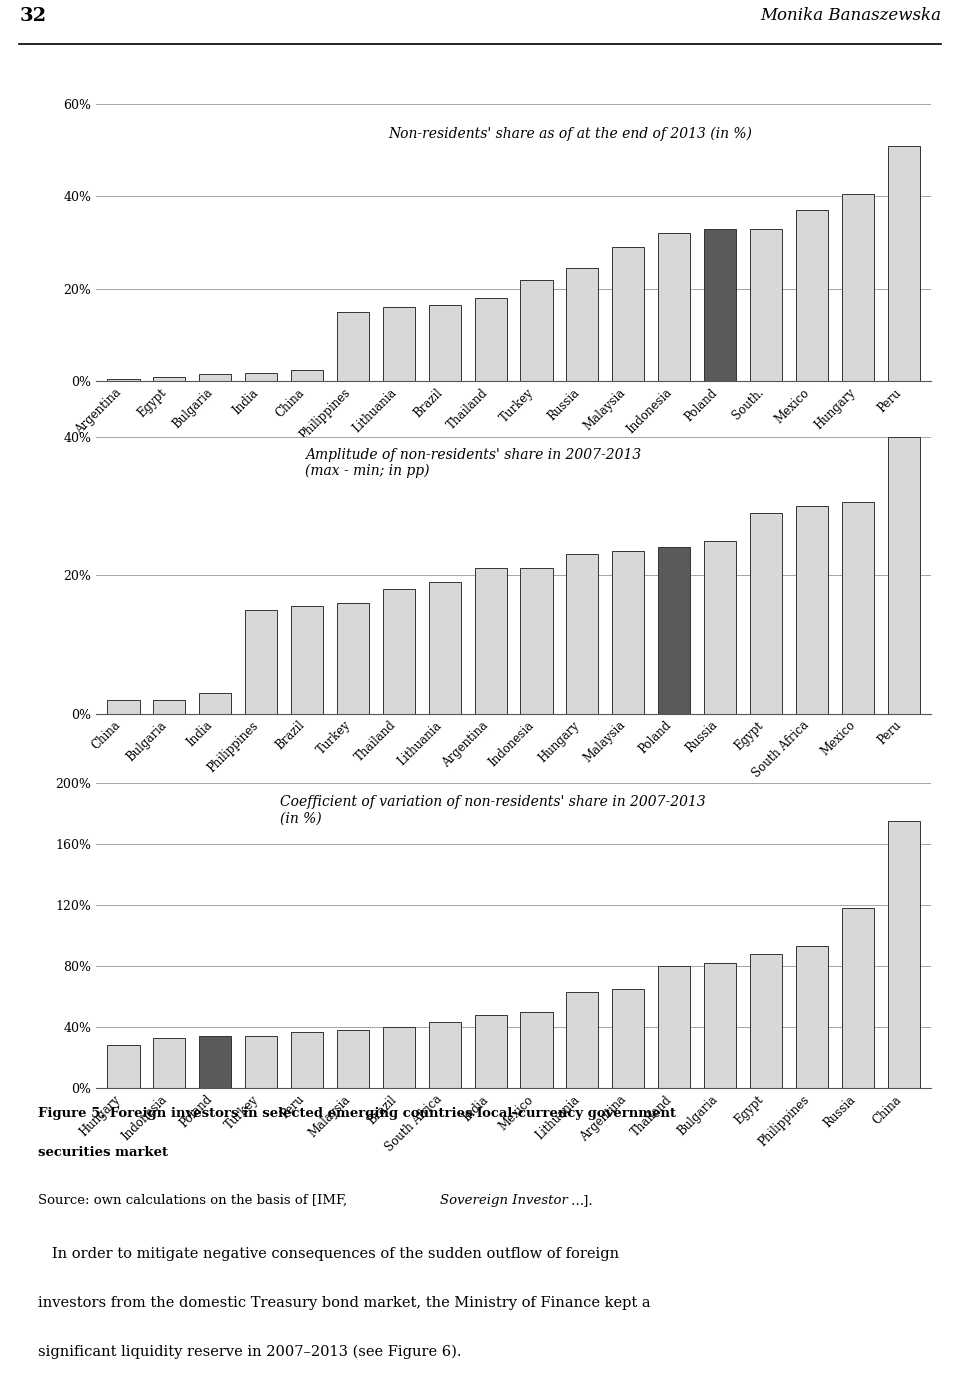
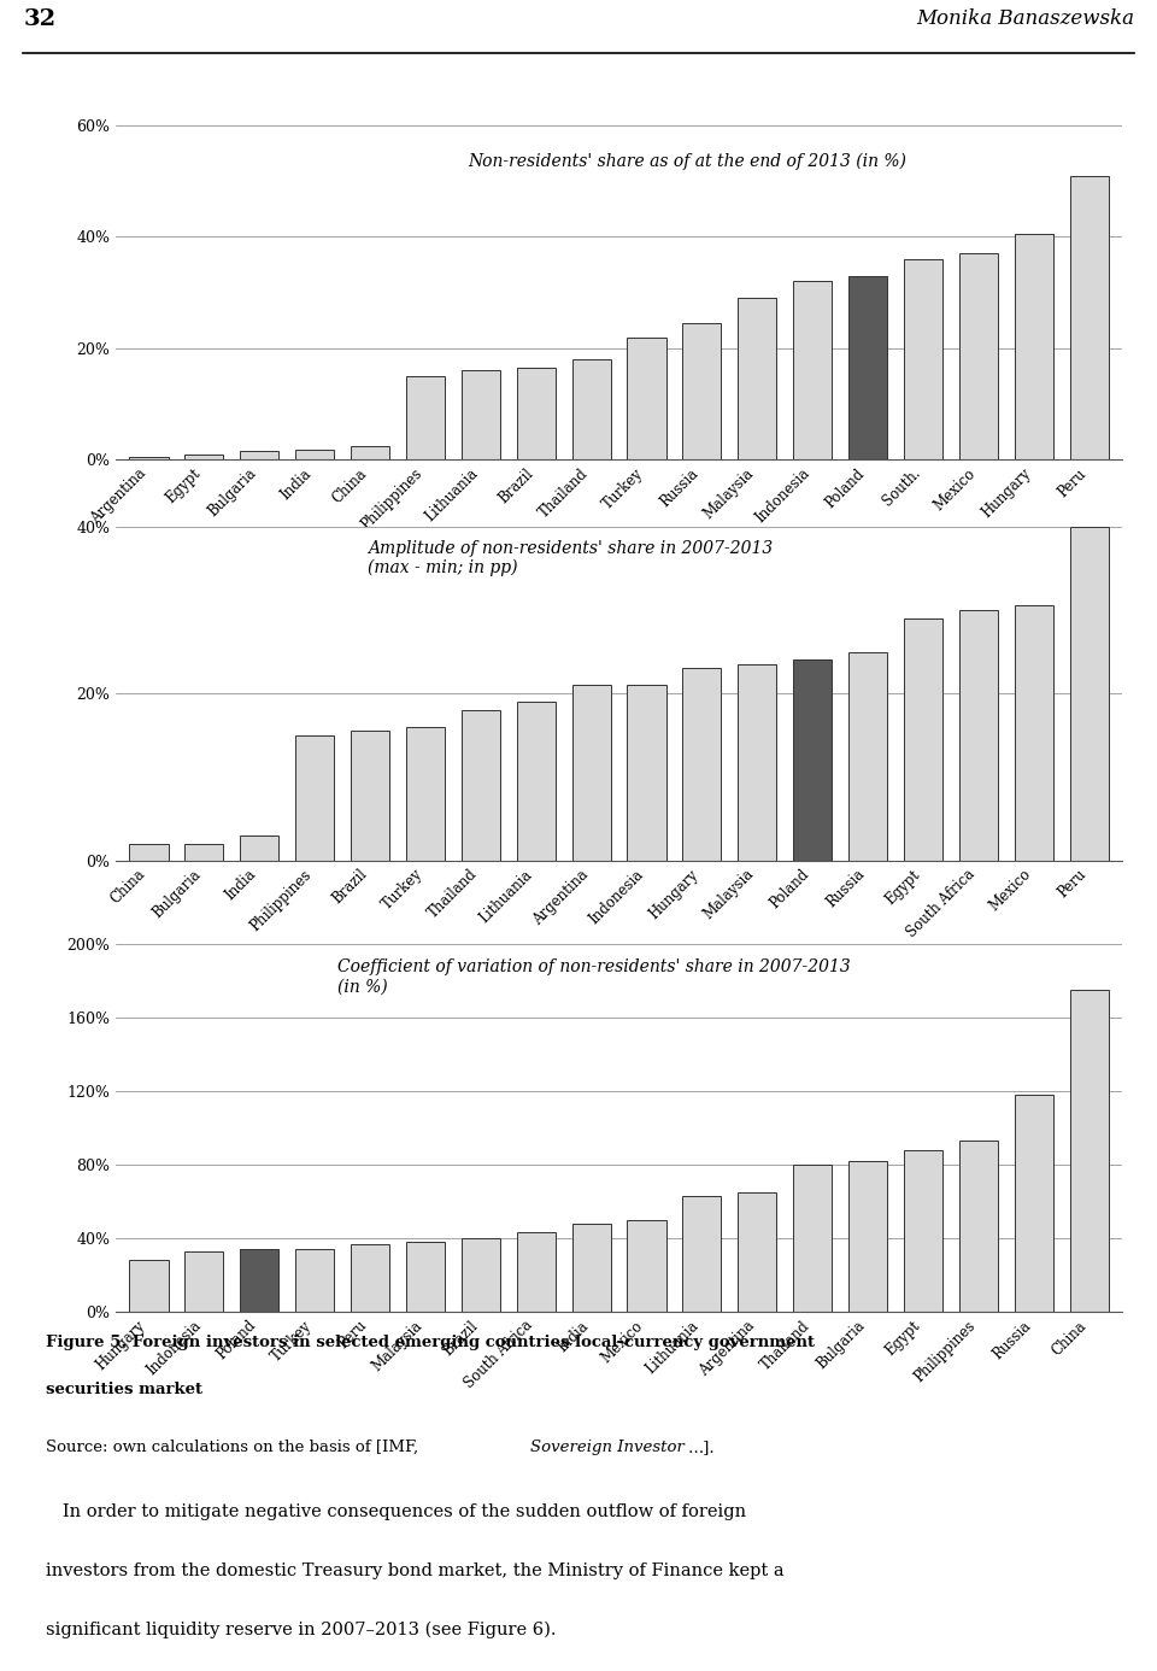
South.: 33.0% -> 36.0%
